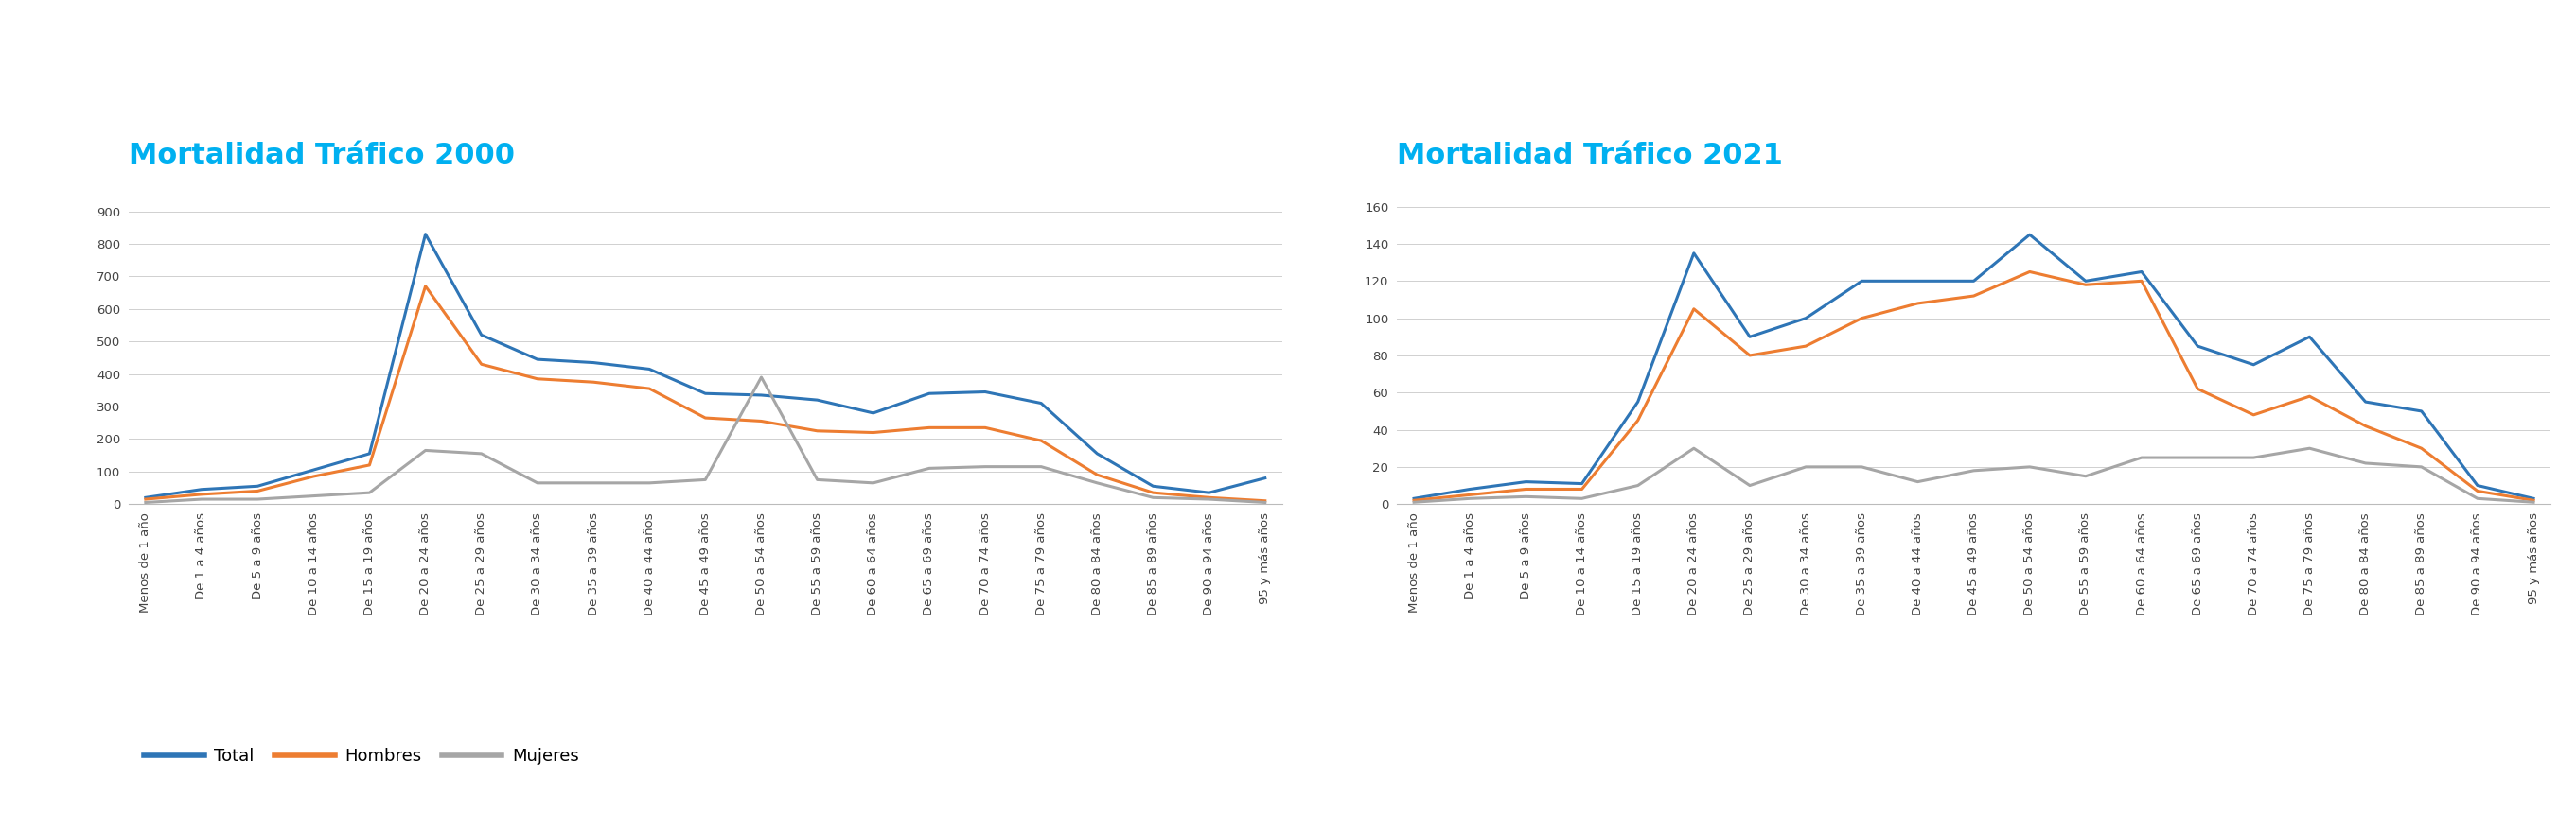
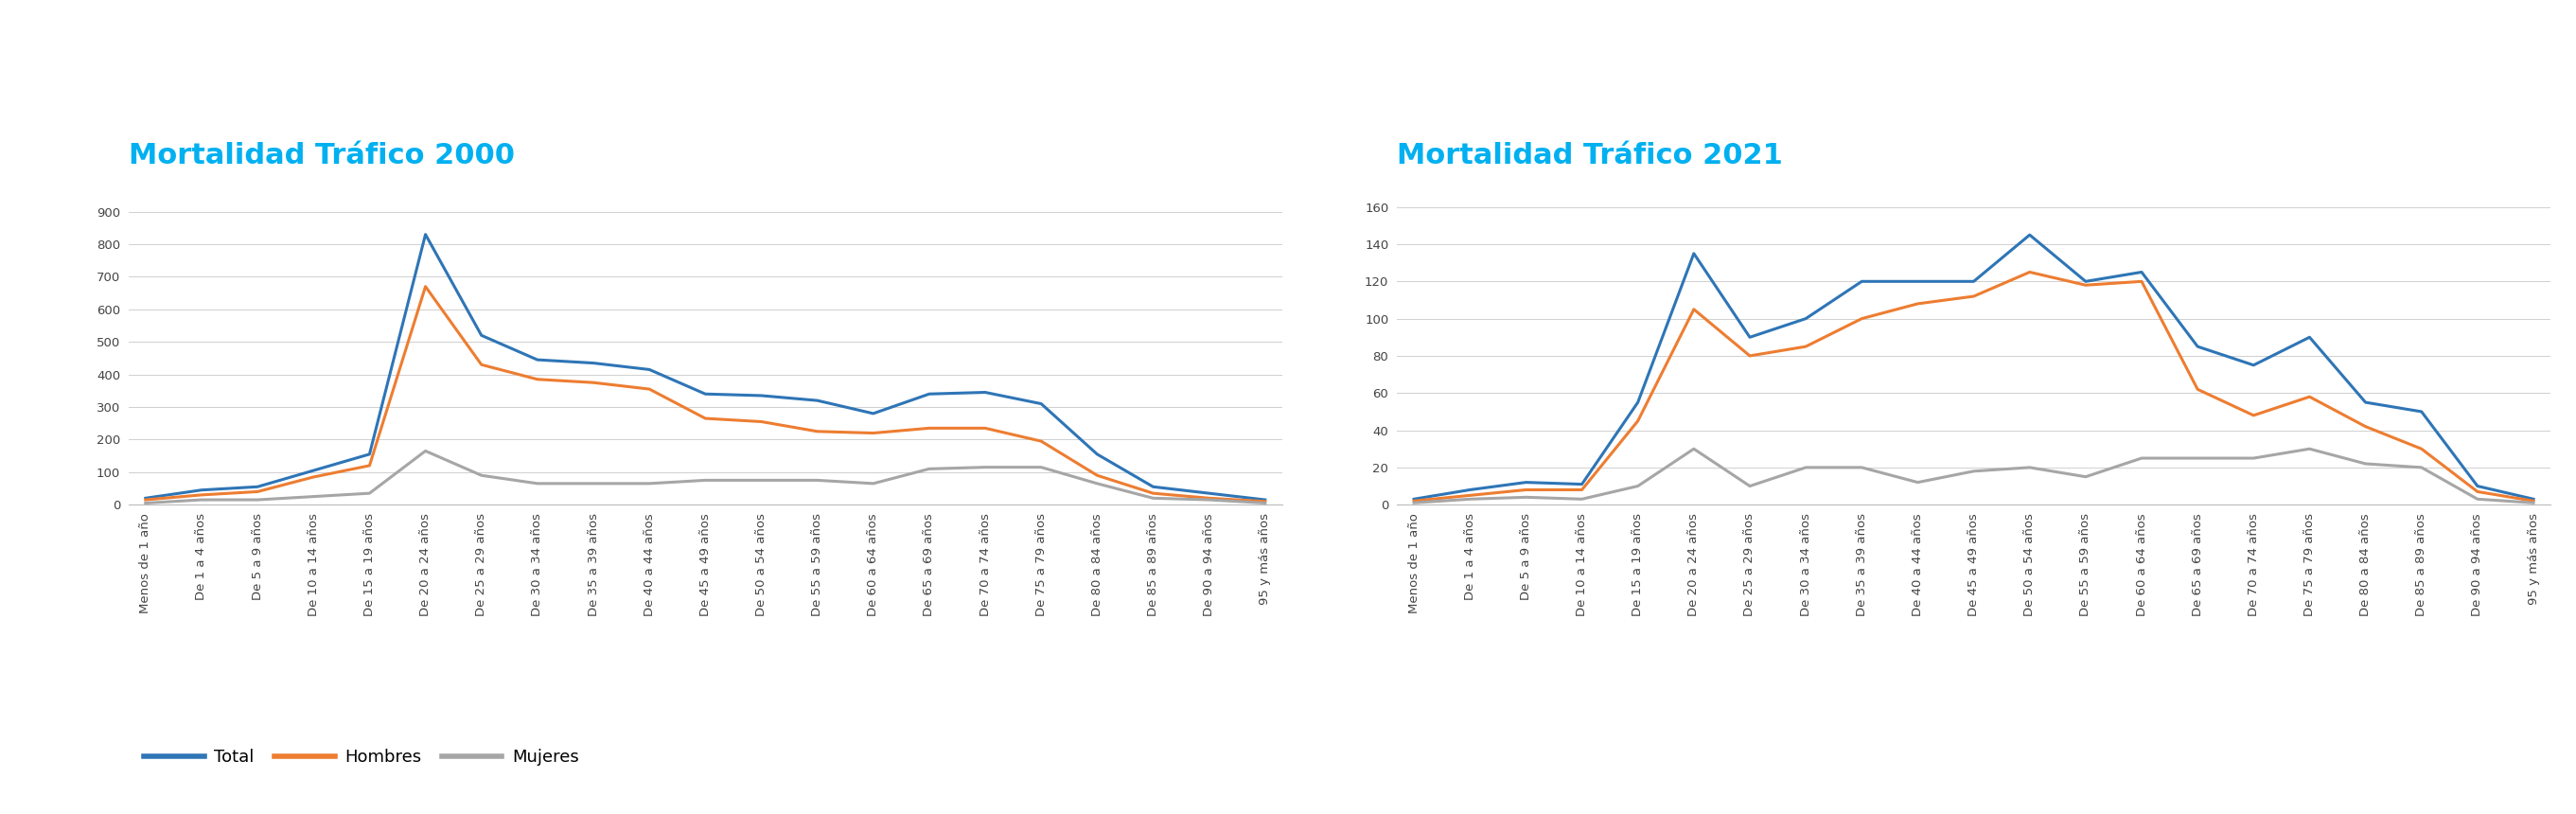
Mortalidad Tráfico 2000/Mujeres/De 25 a 29 años: 155 -> 90
Mortalidad Tráfico 2000/Mujeres/De 50 a 54 años: 390 -> 75
Mortalidad Tráfico 2000/Total/95 y más años: 80 -> 15
